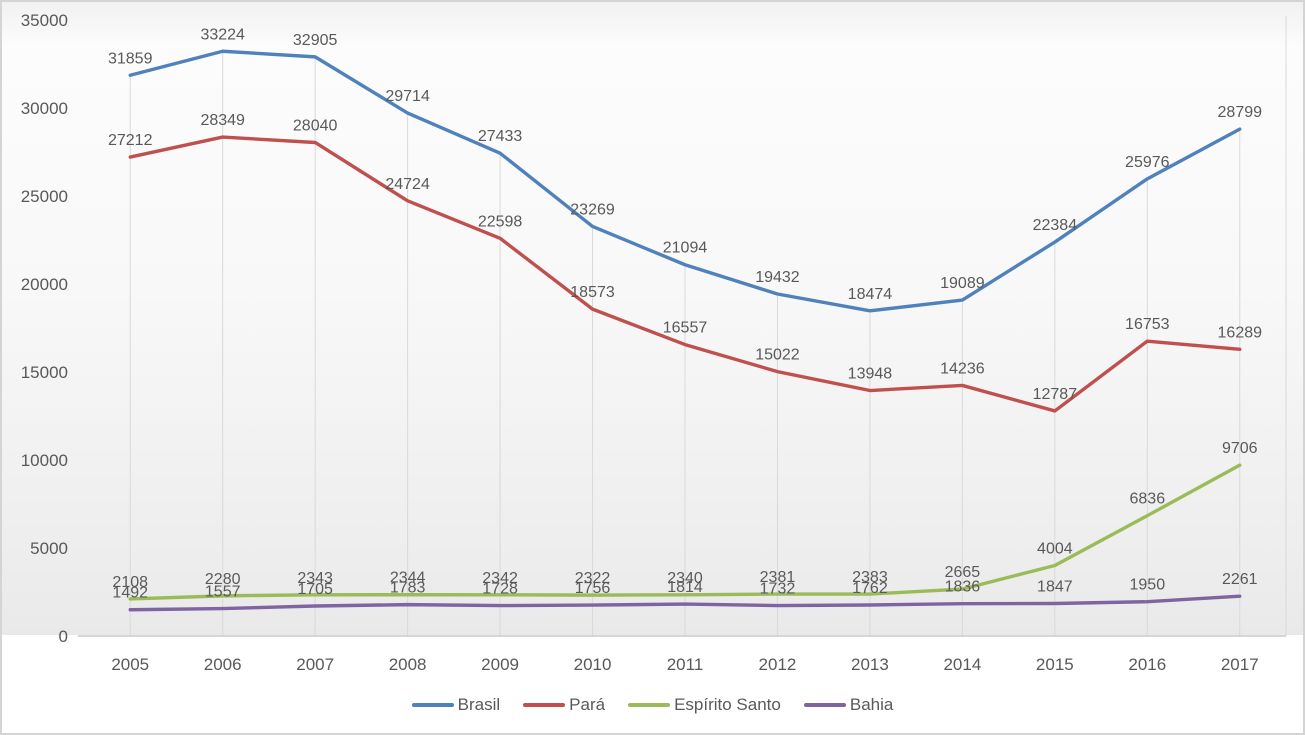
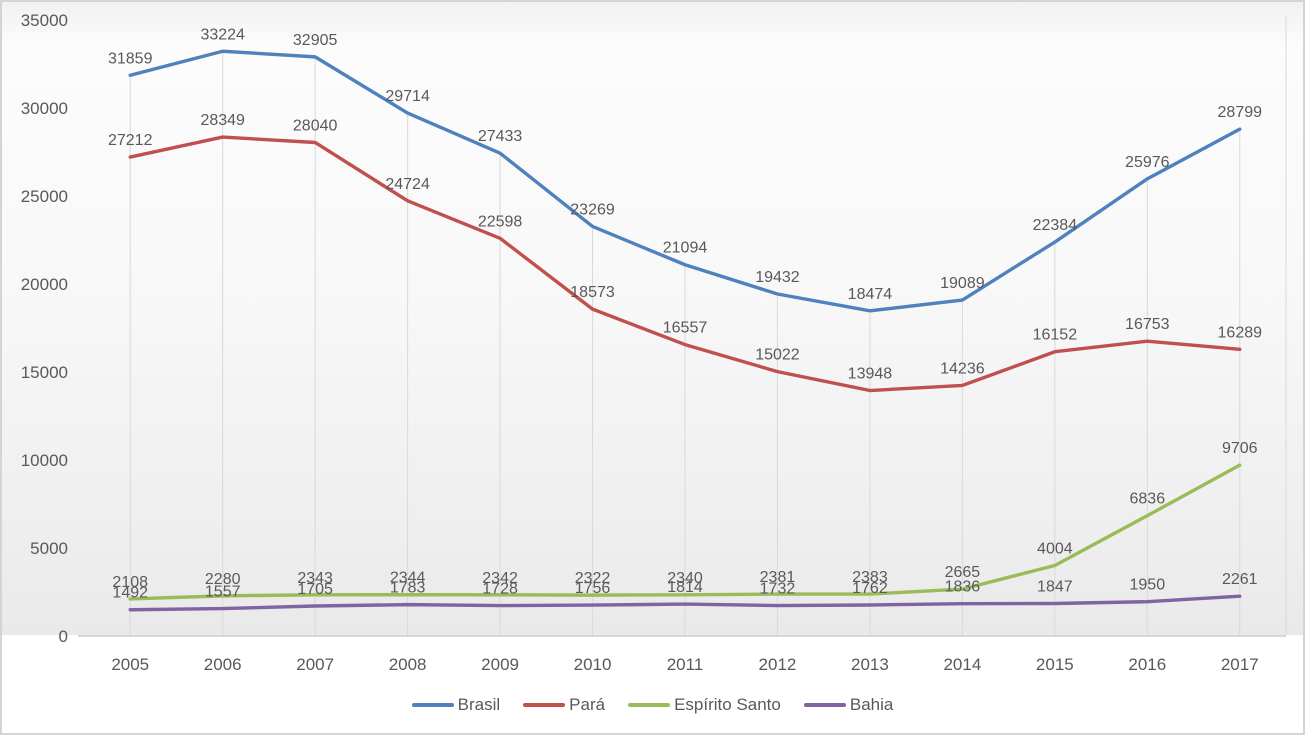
Pará/2015: 12787 -> 16152
